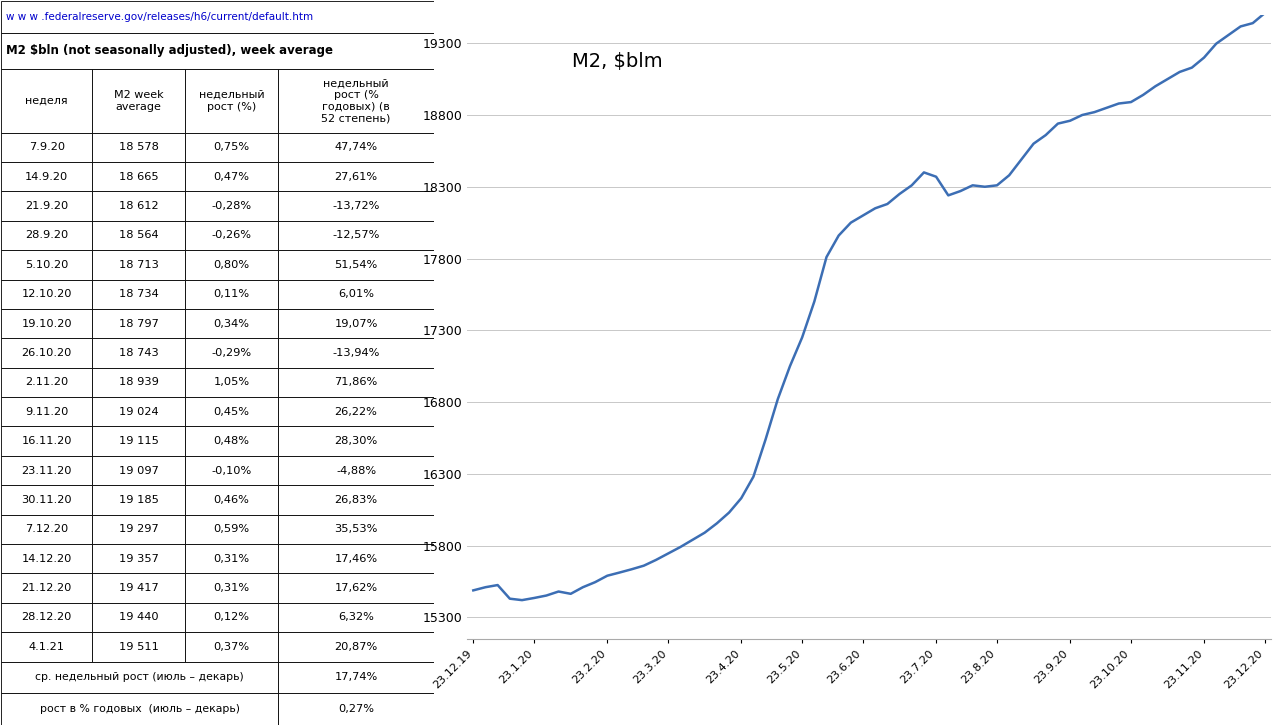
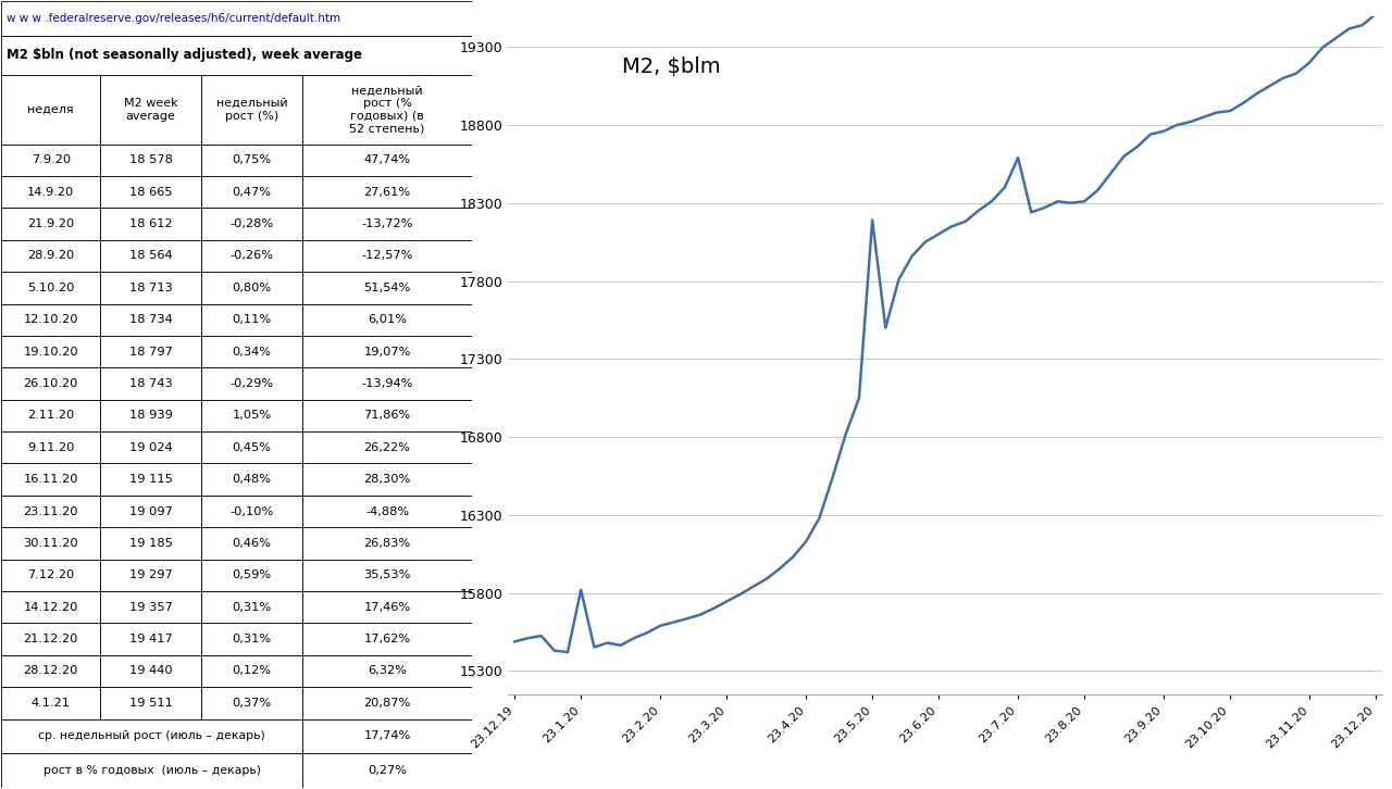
23.1.20: 15440 -> 15820
23.5.20: 17250 -> 18190
23.7.20: 18370 -> 18590
